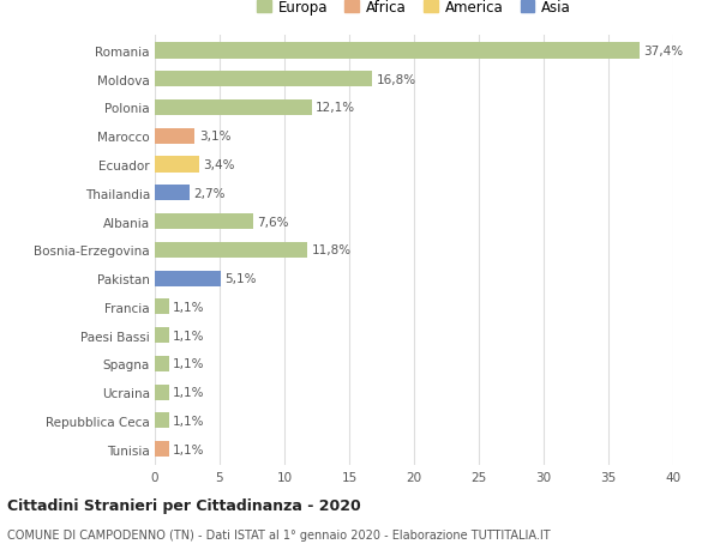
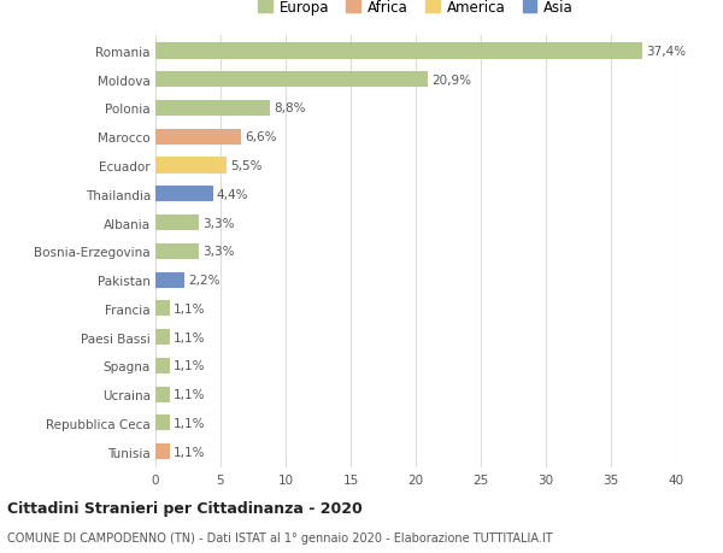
Moldova: 16,8% -> 20,9%
Polonia: 12,1% -> 8,8%
Marocco: 3,1% -> 6,6%
Ecuador: 3,4% -> 5,5%
Thailandia: 2,7% -> 4,4%
Albania: 7,6% -> 3,3%
Bosnia-Erzegovina: 11,8% -> 3,3%
Pakistan: 5,1% -> 2,2%
